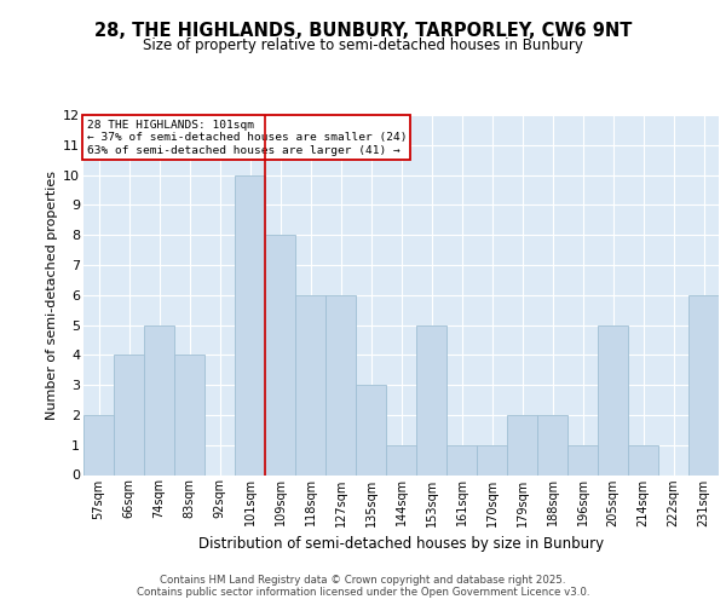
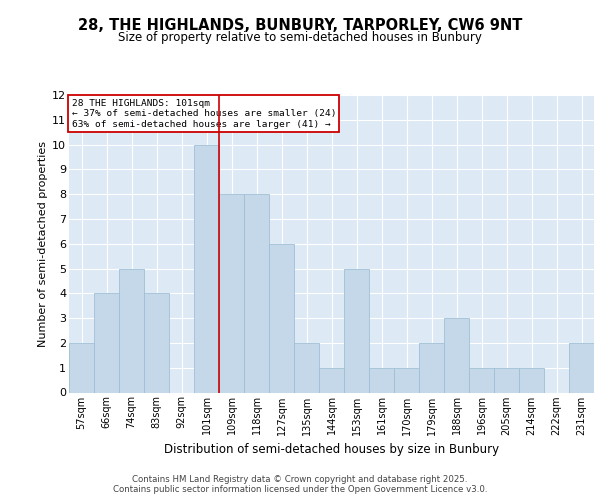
118sqm: 6 -> 8
135sqm: 3 -> 2
188sqm: 2 -> 3
205sqm: 5 -> 1
231sqm: 6 -> 2
